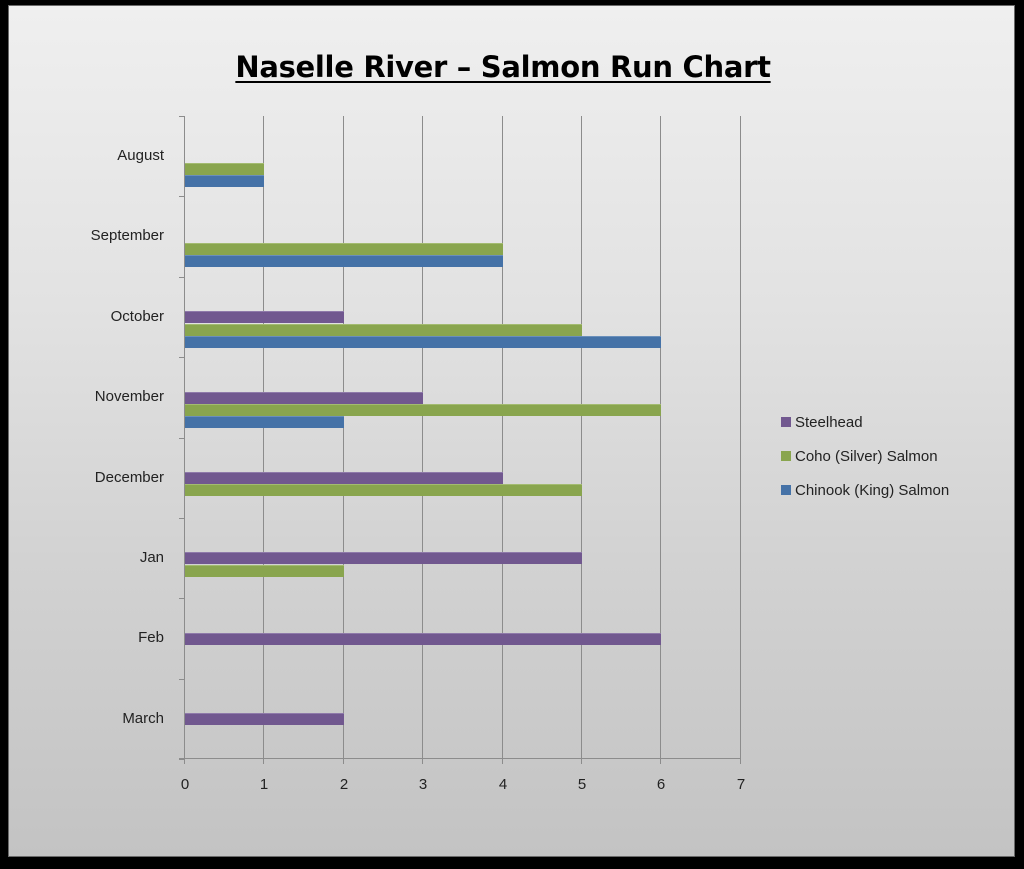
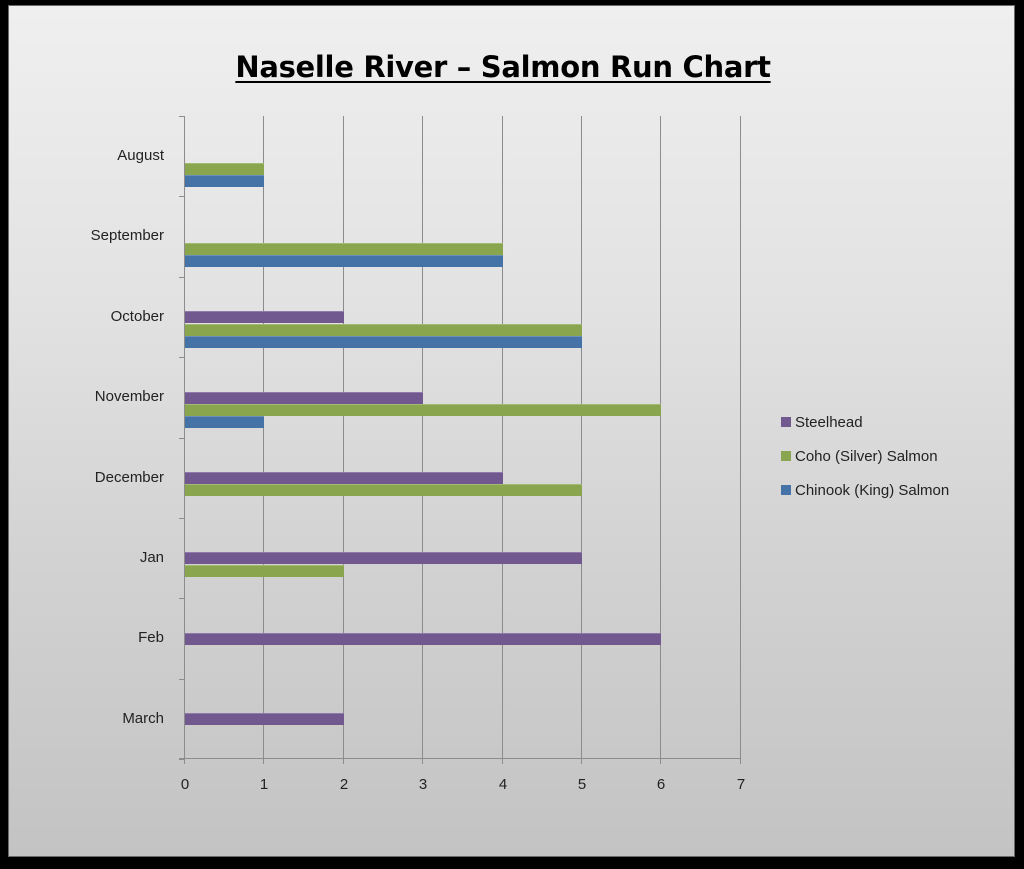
Chinook (King) Salmon/October: 6 -> 5
Chinook (King) Salmon/November: 2 -> 1
